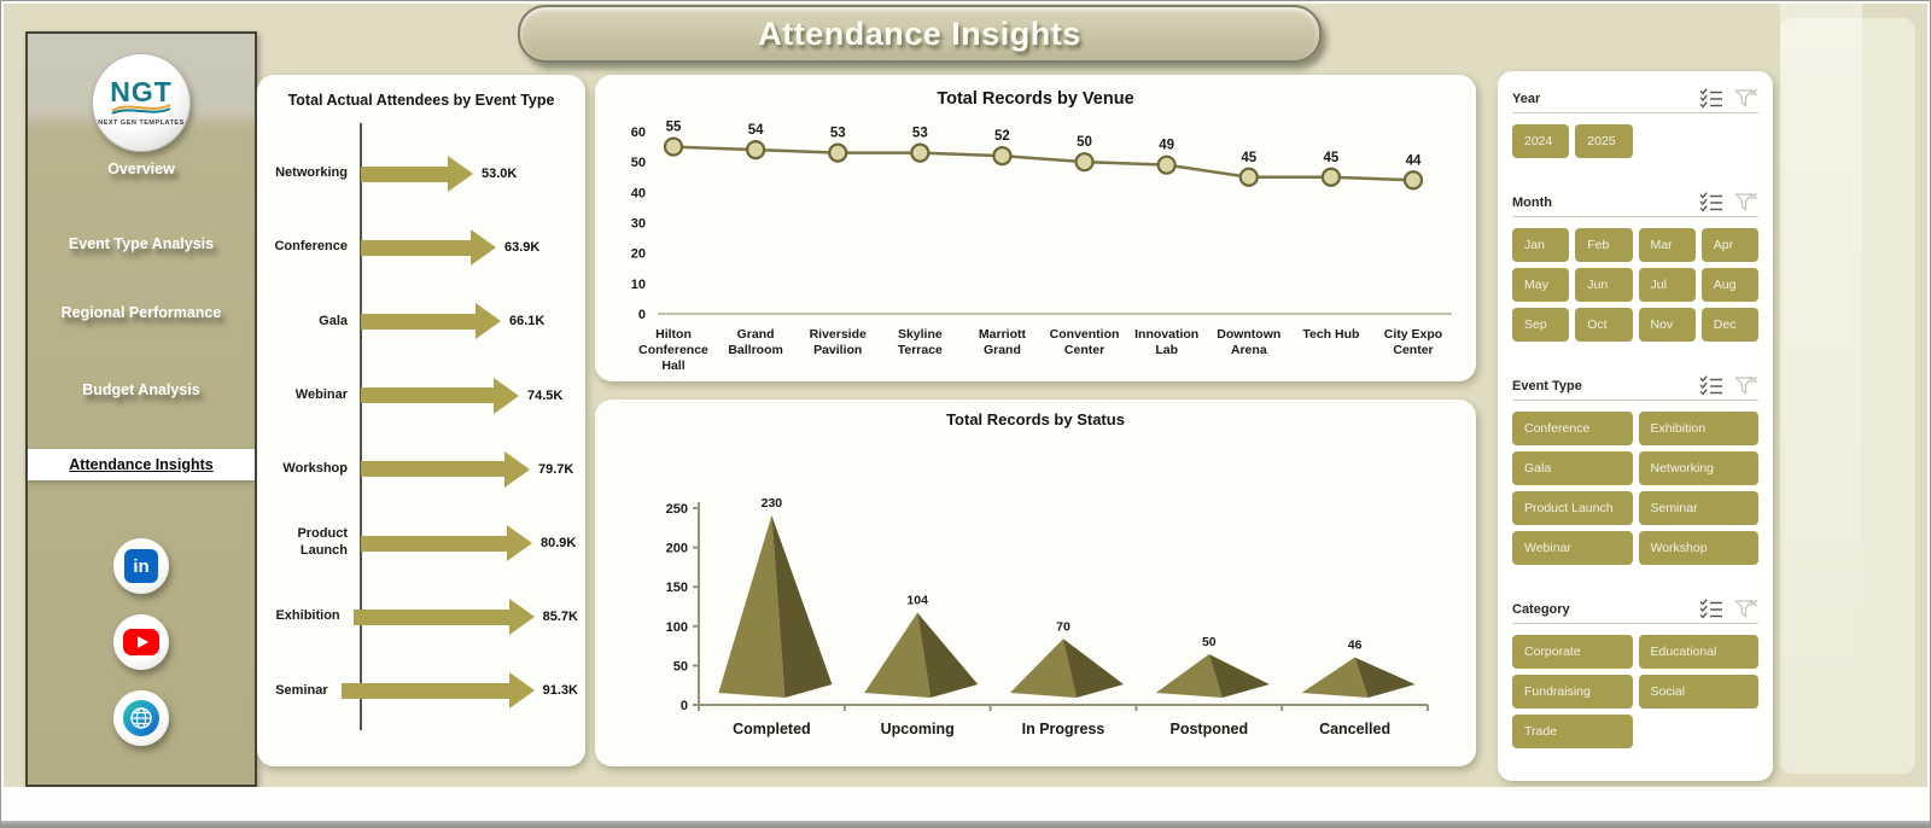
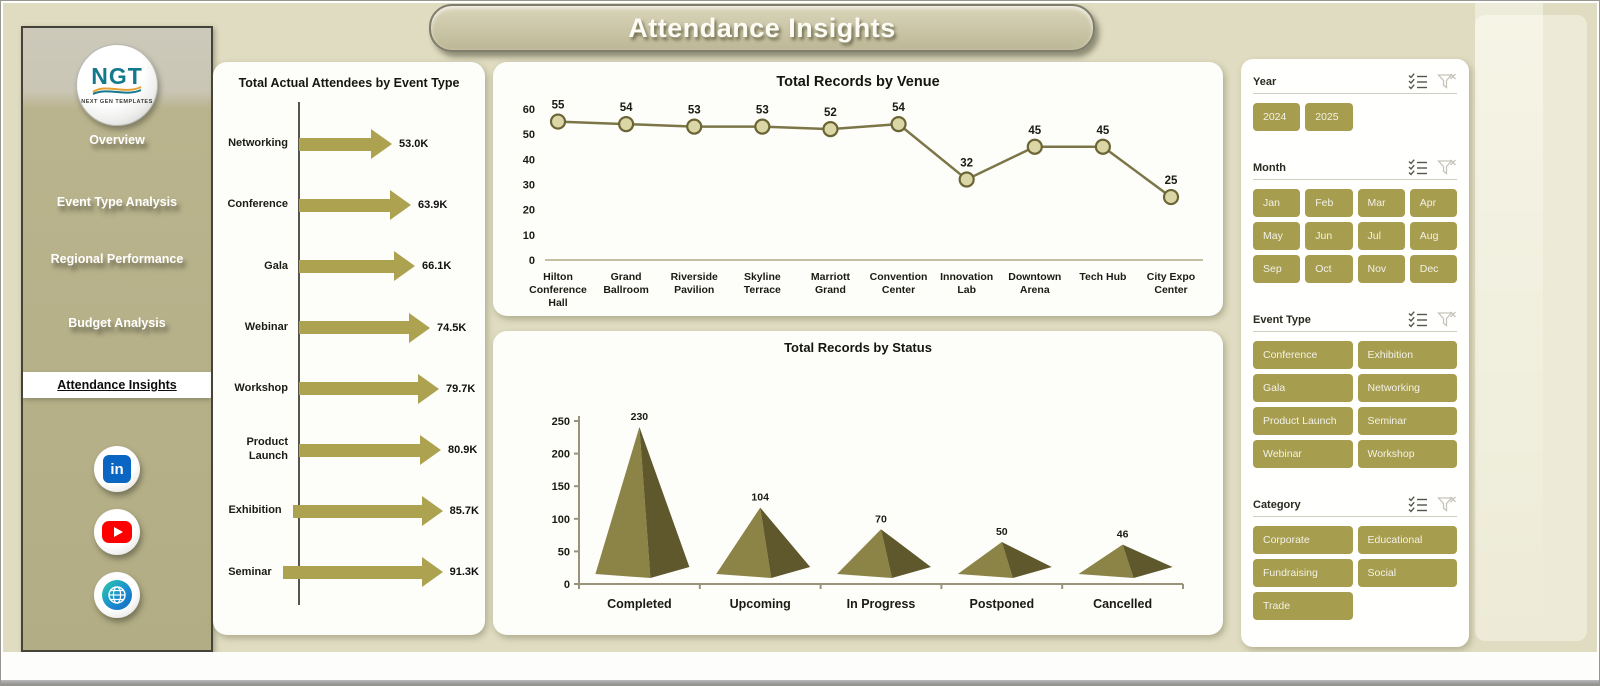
Total Records by Venue/Convention Center: 50 -> 54
Total Records by Venue/Innovation Lab: 49 -> 32
Total Records by Venue/City Expo Center: 44 -> 25
